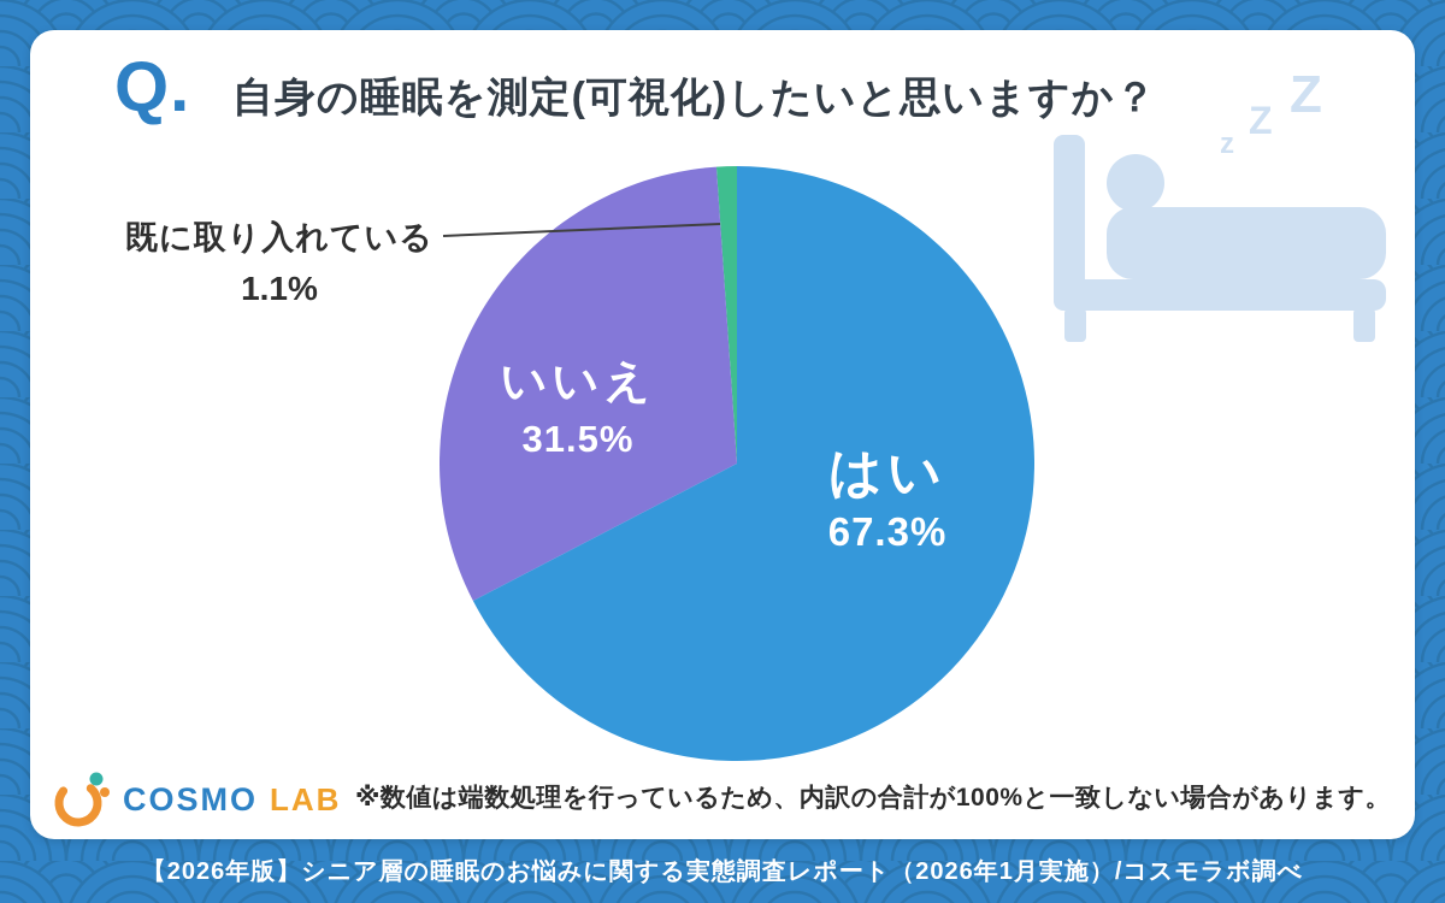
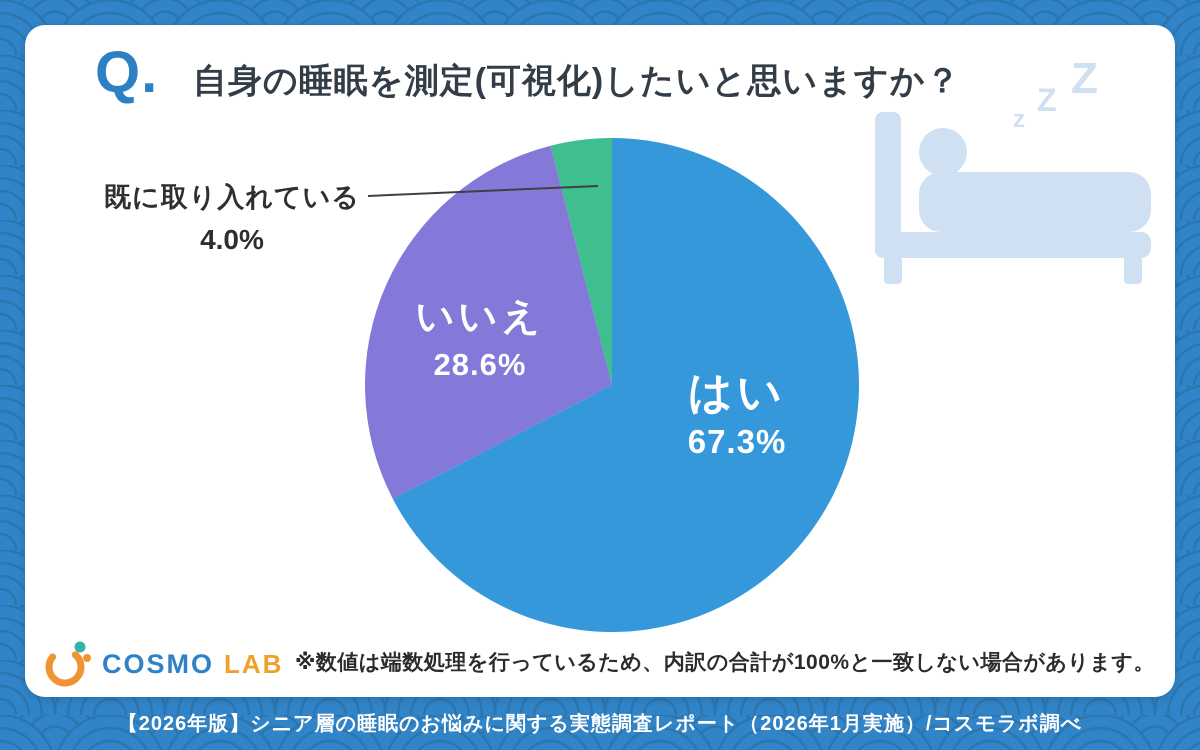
いいえ: 31.5% -> 28.6%
既に取り入れている: 1.1% -> 4.0%
